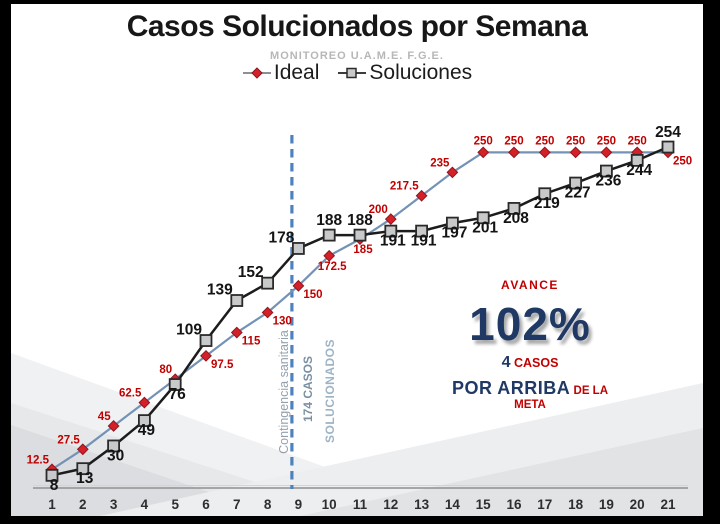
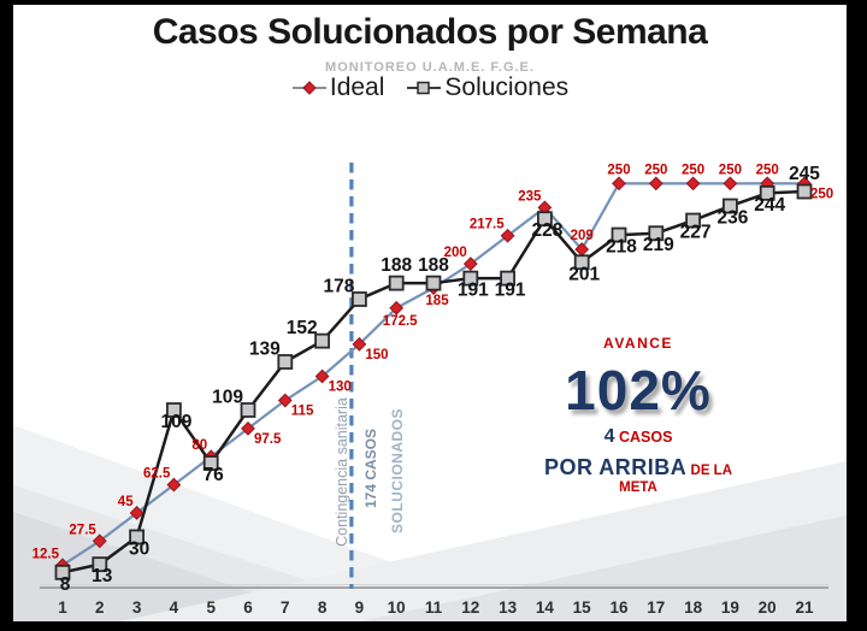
Soluciones/4: 49 -> 109
Soluciones/14: 197 -> 228
Ideal/15: 250 -> 209
Soluciones/16: 208 -> 218
Soluciones/21: 254 -> 245
